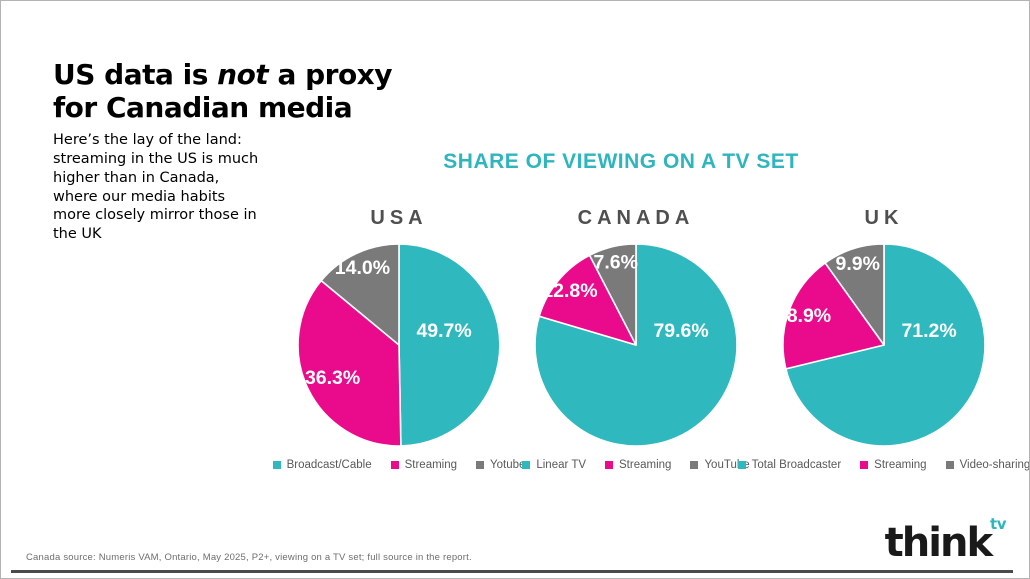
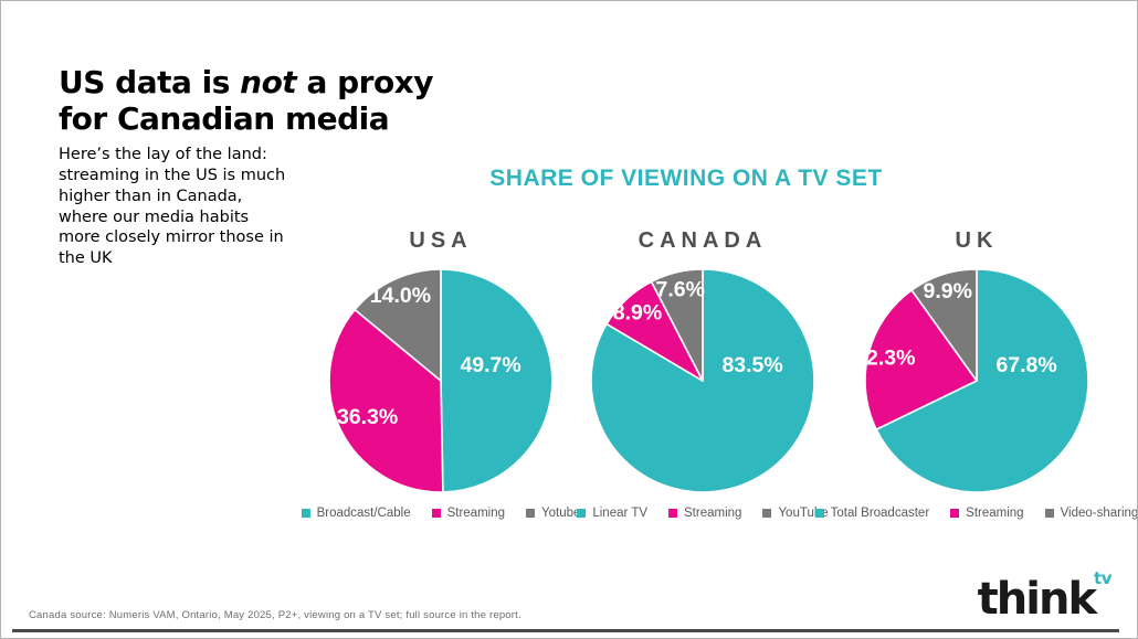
CANADA/Linear TV: 79.6% -> 83.5%
CANADA/Streaming: 12.8% -> 8.9%
UK/Total Broadcaster: 71.2% -> 67.8%
UK/Streaming: 18.9% -> 22.3%
